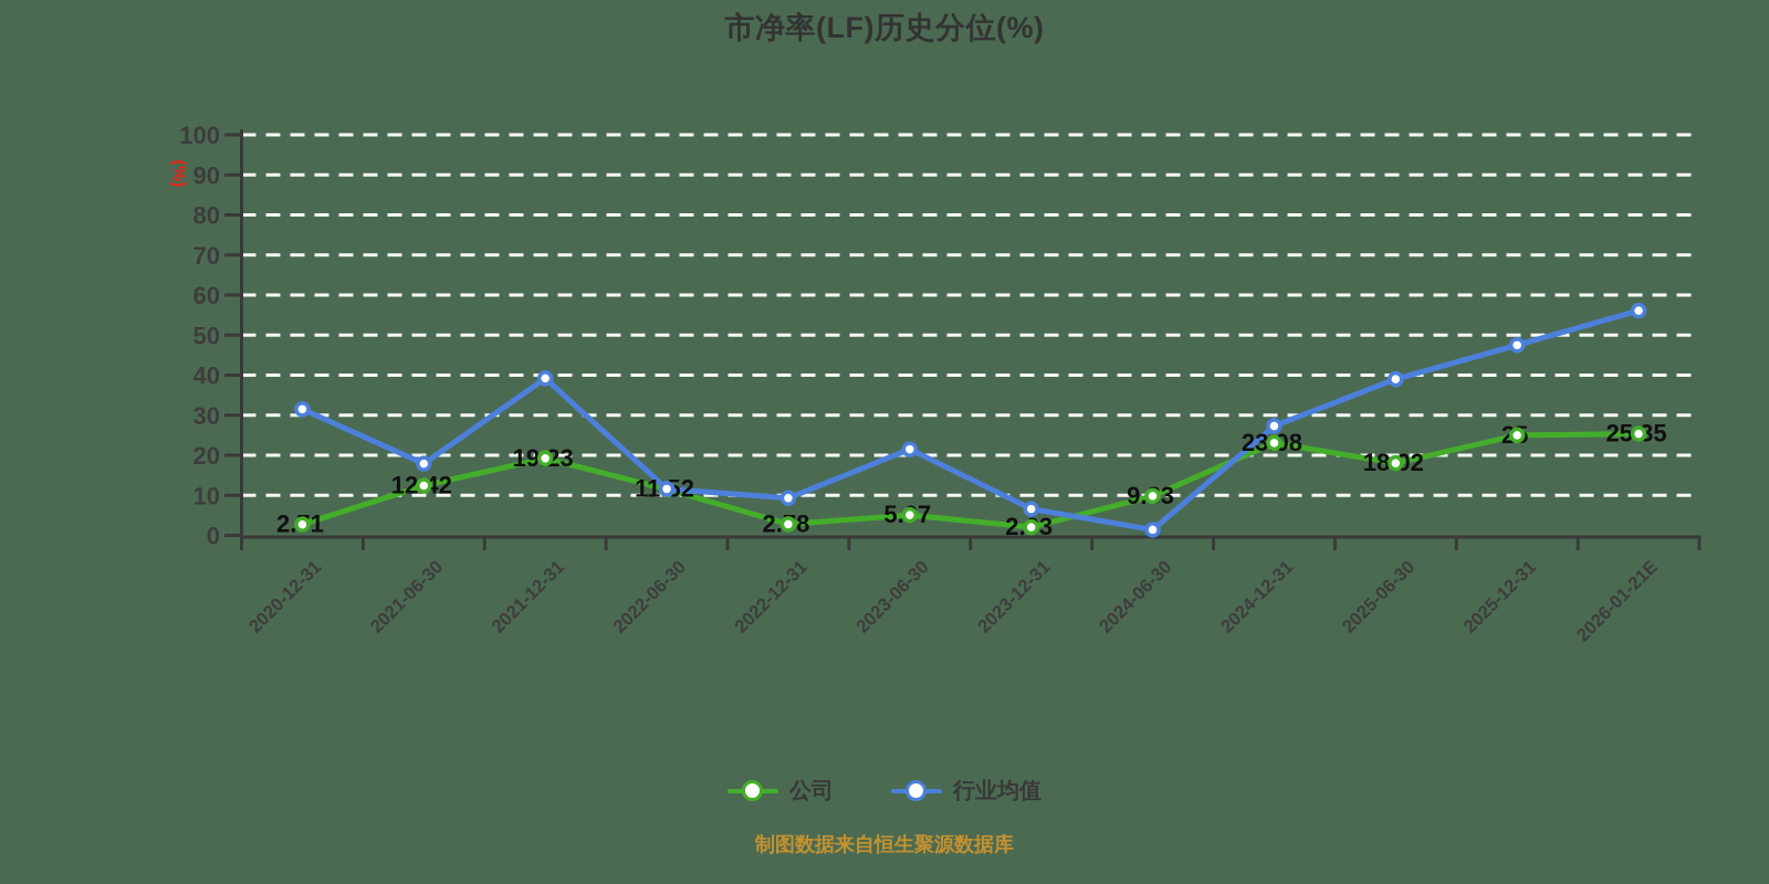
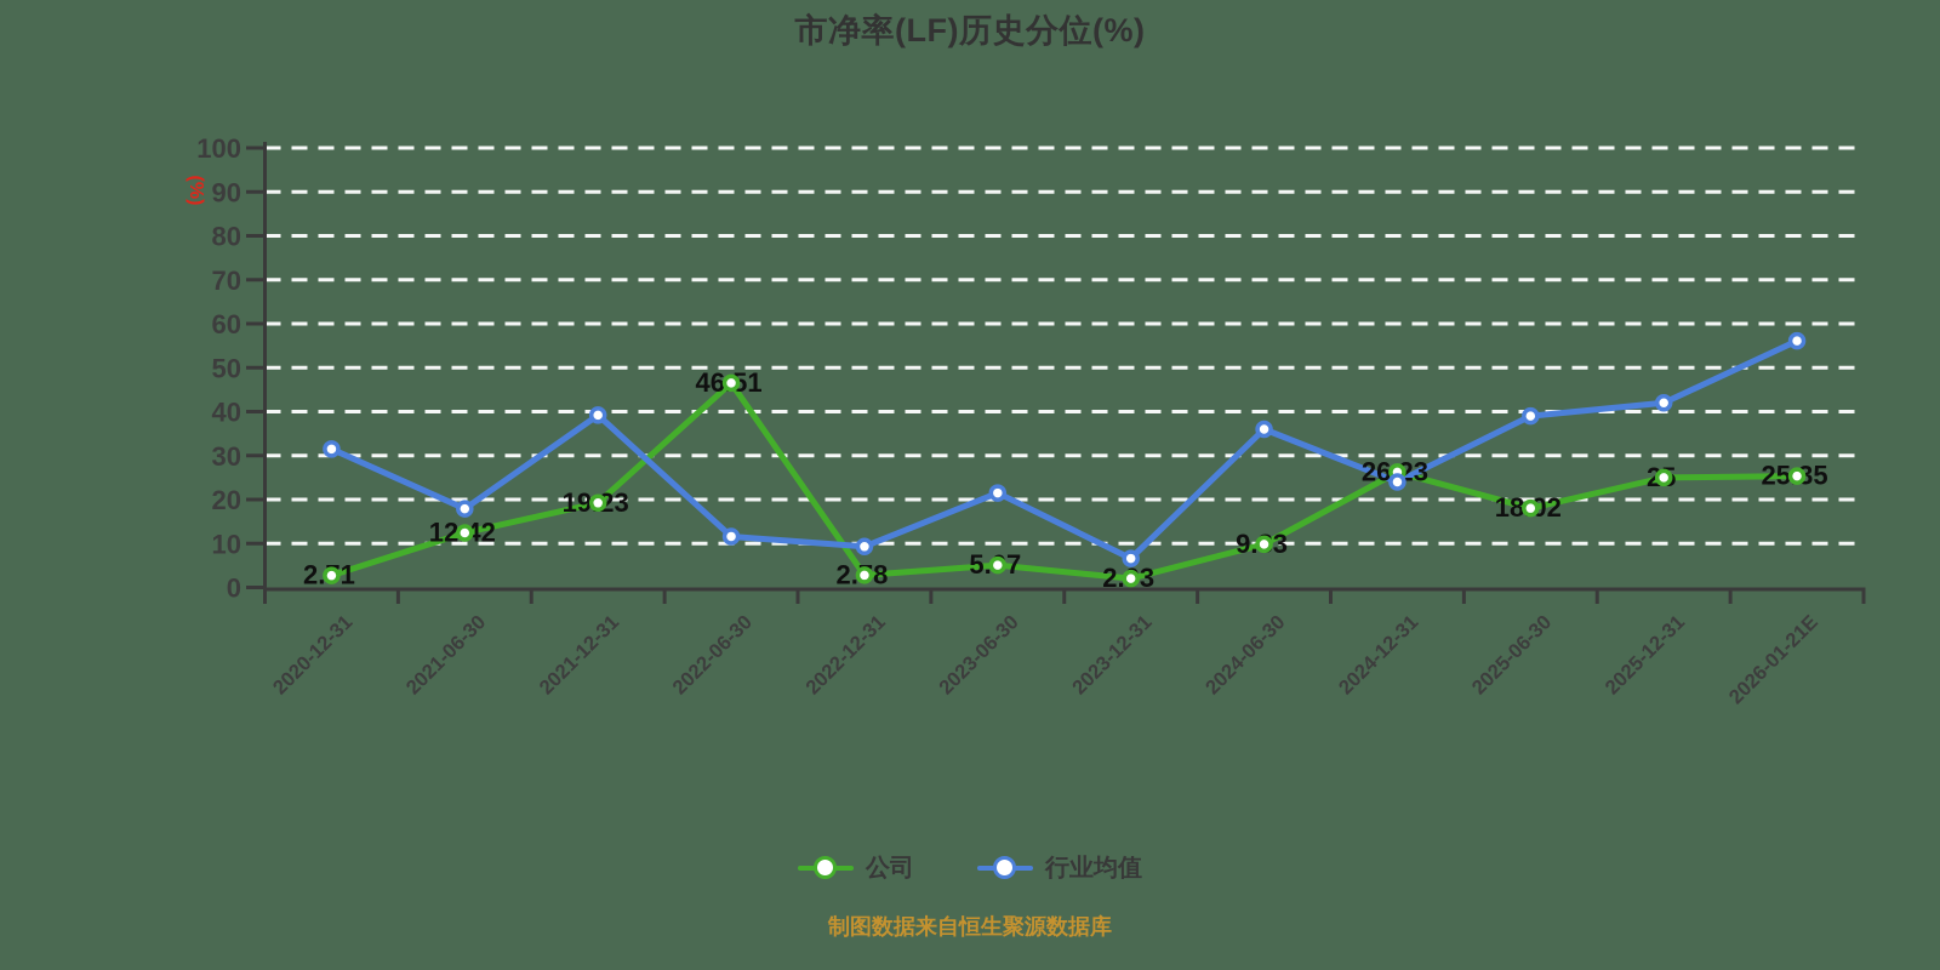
公司/2022-06-30: 11.52 -> 46.51
行业均值/2024-06-30: 1 -> 36
公司/2024-12-31: 23.08 -> 26.23
行业均值/2024-12-31: 27 -> 24
行业均值/2025-12-31: 48 -> 42
